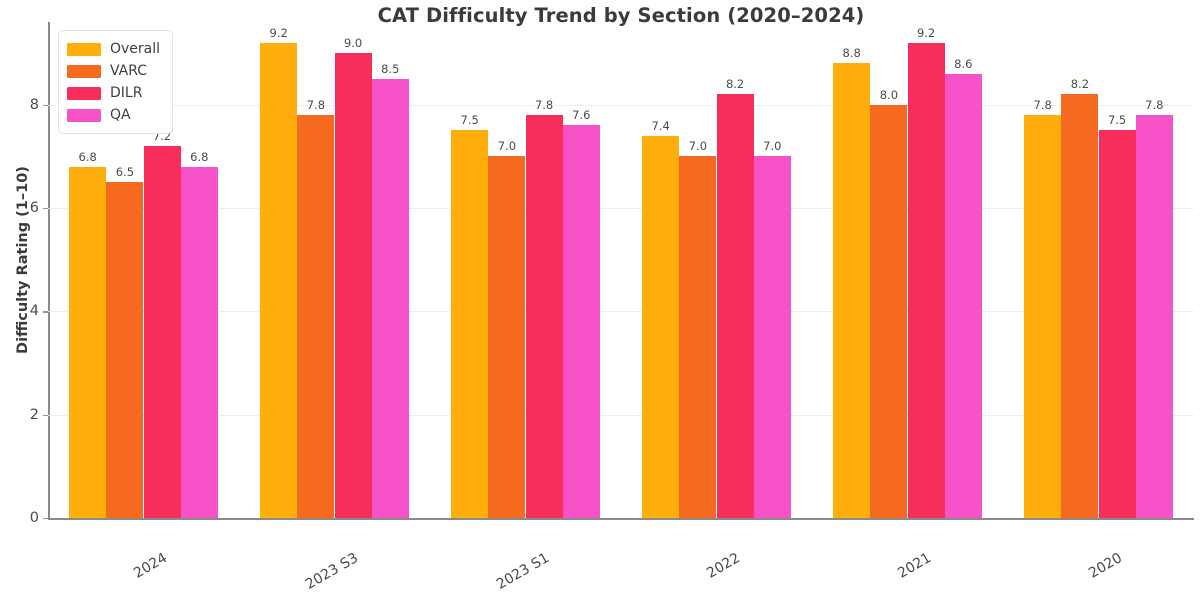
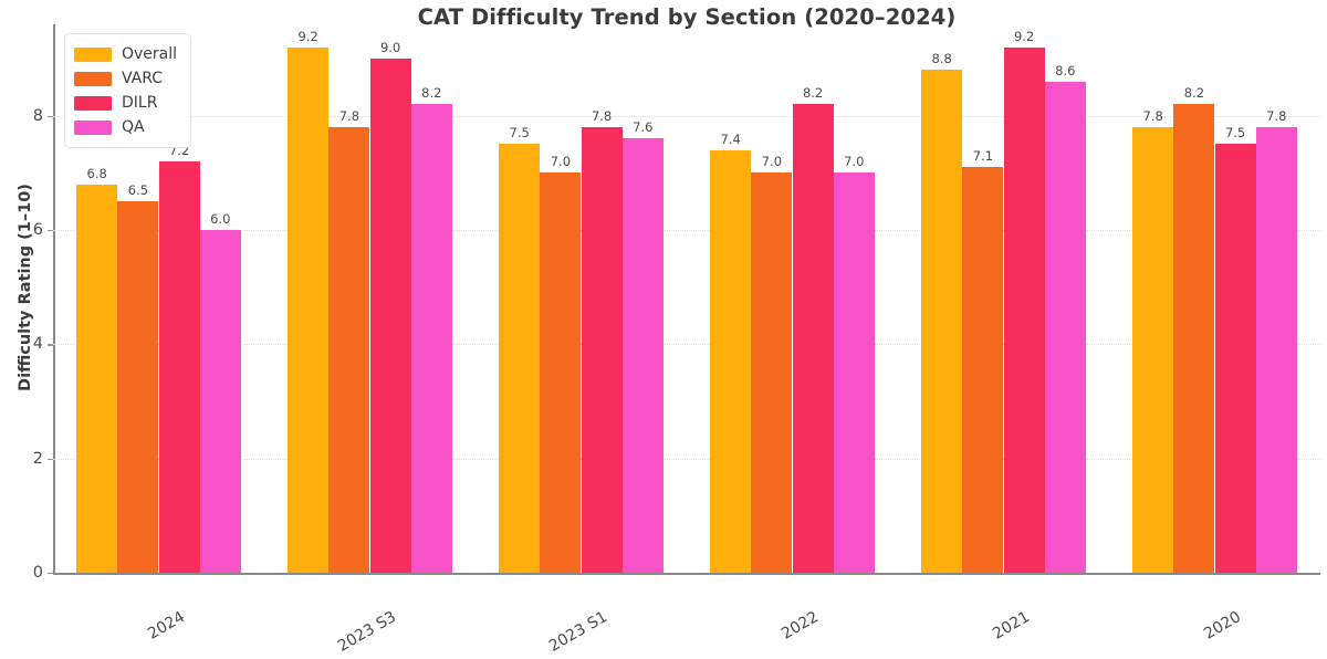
QA/2024: 6.8 -> 6.0
QA/2023 S3: 8.5 -> 8.2
VARC/2021: 8.0 -> 7.1
